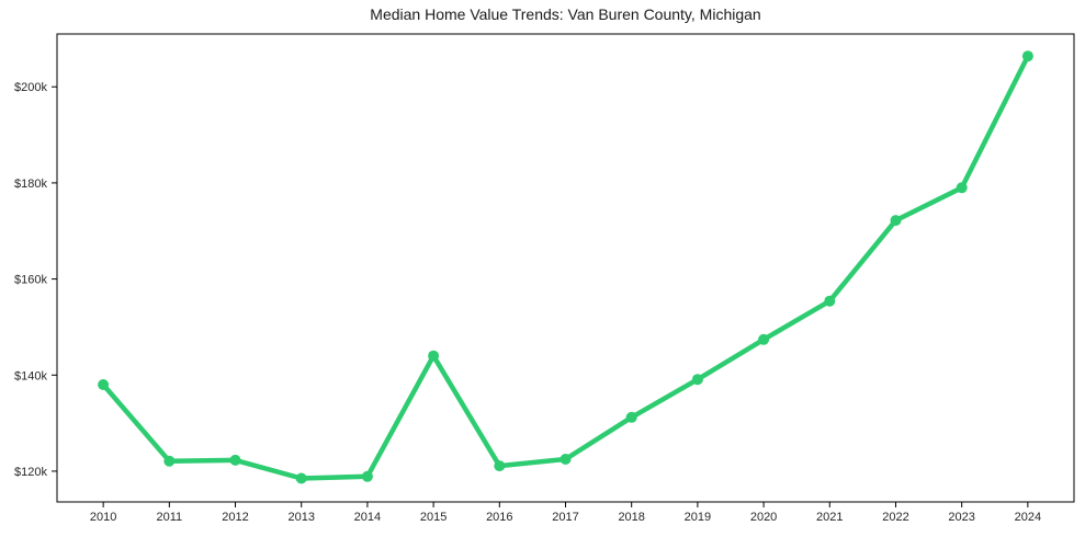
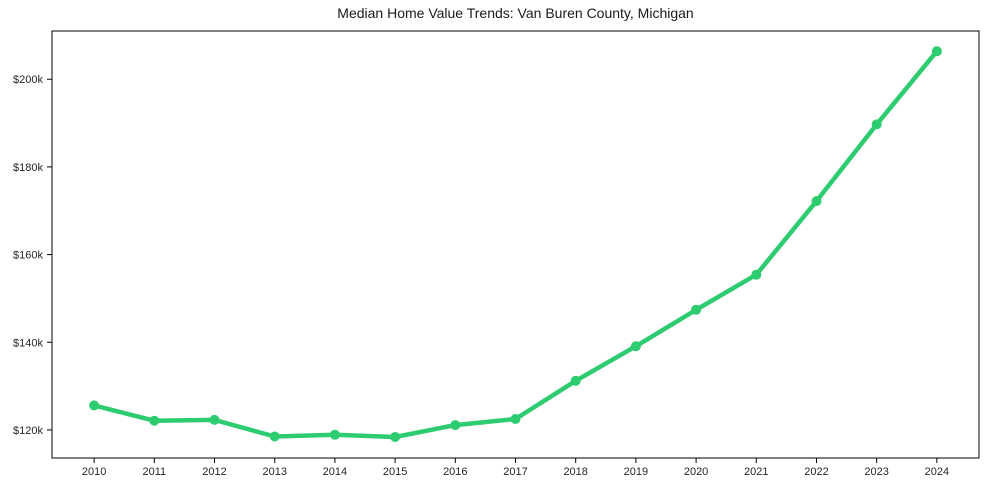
2010: $138k -> $126k
2015: $144k -> $118k
2023: $179k -> $190k
